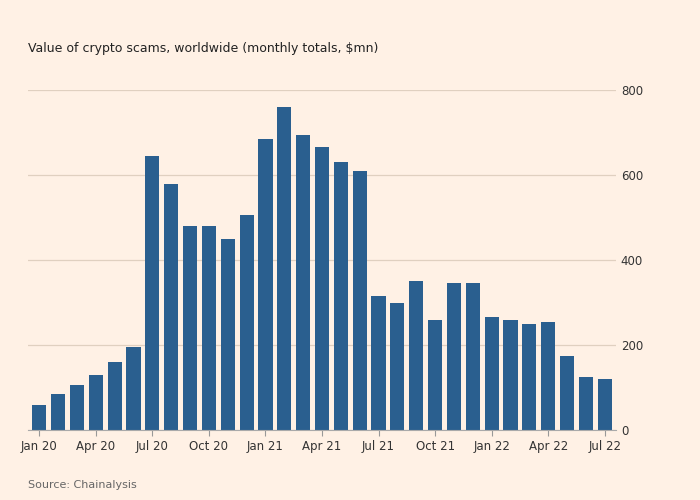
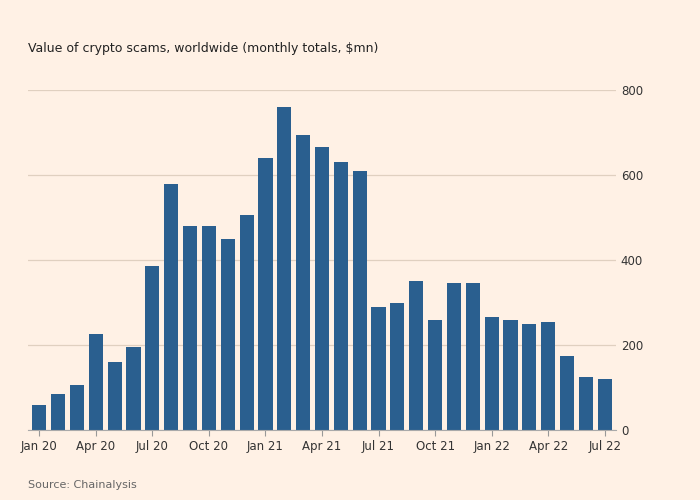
Apr 20: 130 -> 225
Jul 20: 645 -> 385
Jan 21: 685 -> 640
Jul 21: 315 -> 290
